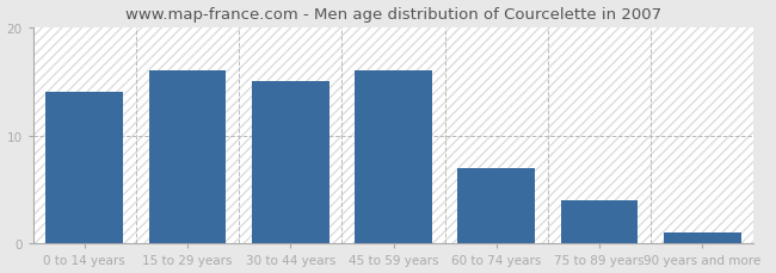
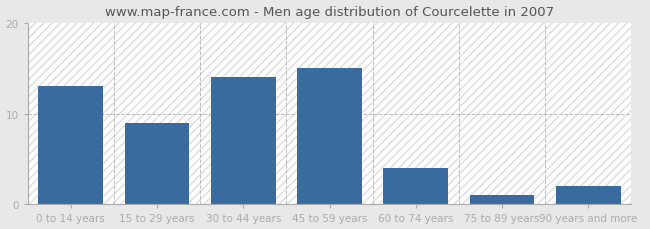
0 to 14 years: 14 -> 13
15 to 29 years: 16 -> 9
30 to 44 years: 15 -> 14
45 to 59 years: 16 -> 15
60 to 74 years: 7 -> 4
75 to 89 years: 4 -> 1
90 years and more: 1 -> 2
